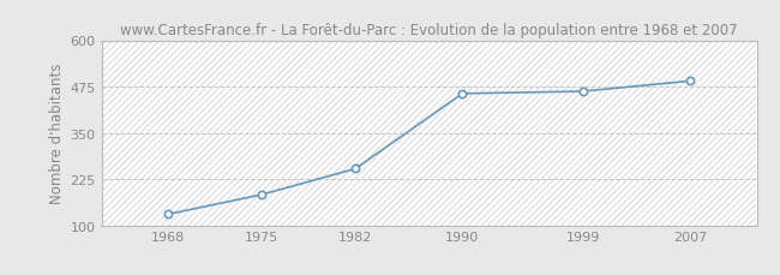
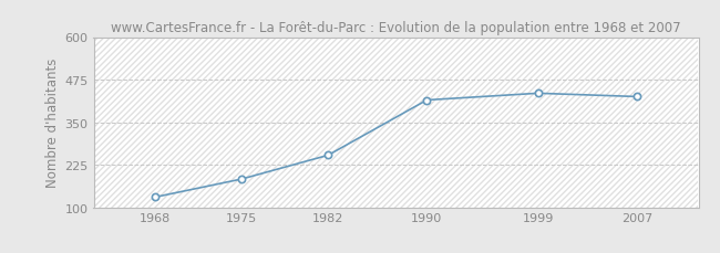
1990: 456 -> 415
1999: 462 -> 435
2007: 490 -> 425
